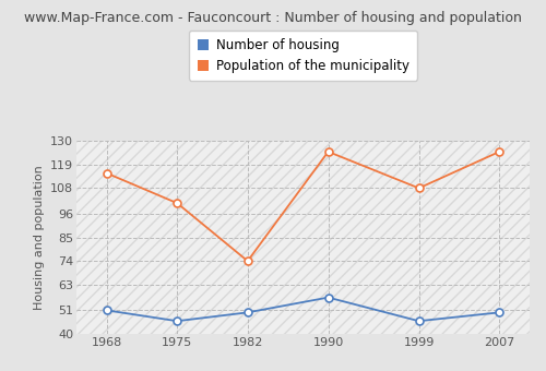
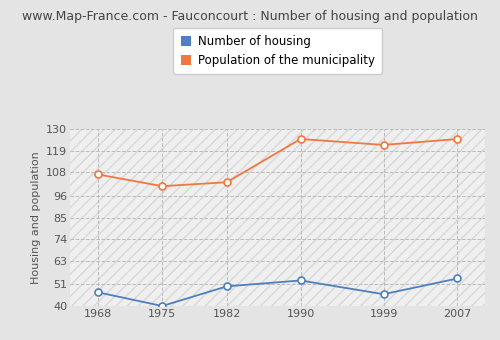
Number of housing/1968: 51 -> 47
Population of the municipality/1968: 115 -> 107
Number of housing/1975: 46 -> 40
Population of the municipality/1982: 74 -> 103
Number of housing/1990: 57 -> 53
Population of the municipality/1999: 108 -> 122
Number of housing/2007: 50 -> 54
